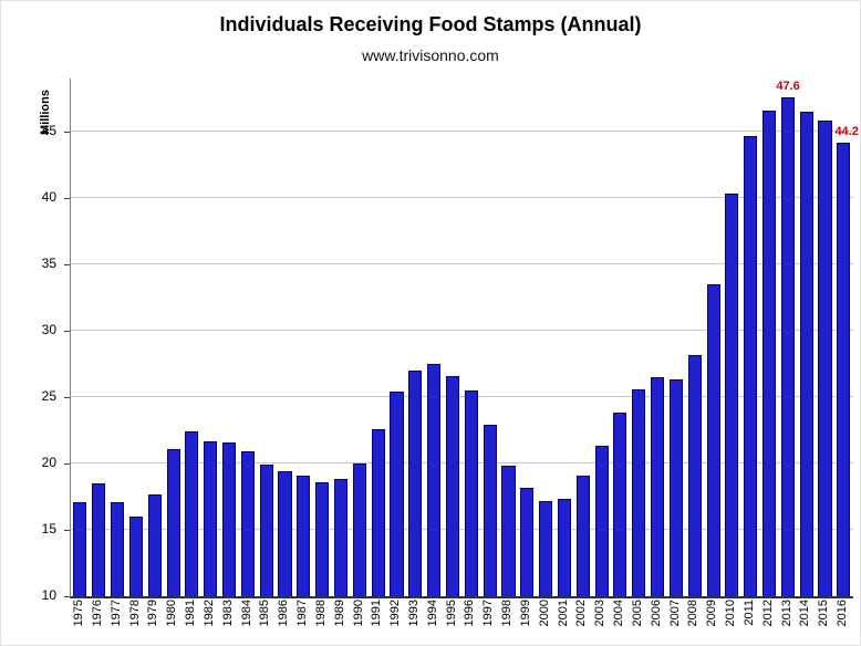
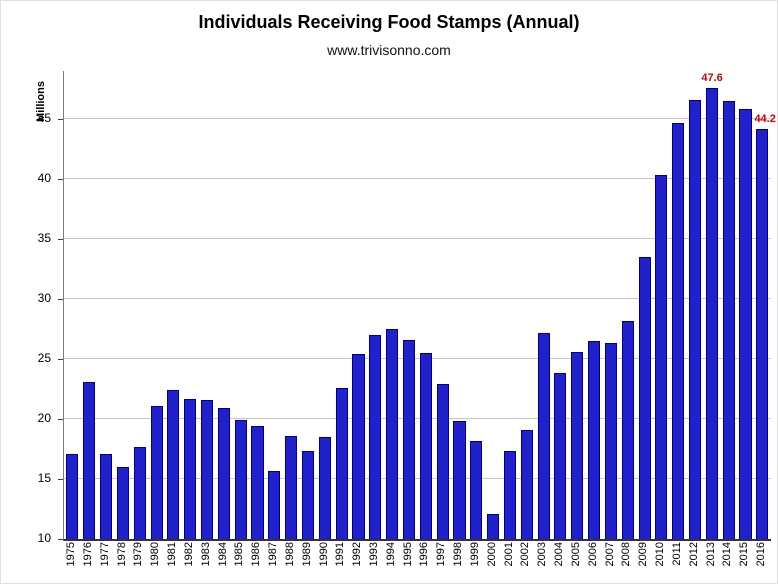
1976: 18.5 -> 23.1
1987: 19.1 -> 15.7
1989: 18.8 -> 17.3
1990: 20.0 -> 18.5
2000: 17.2 -> 12.1
2003: 21.3 -> 27.2
